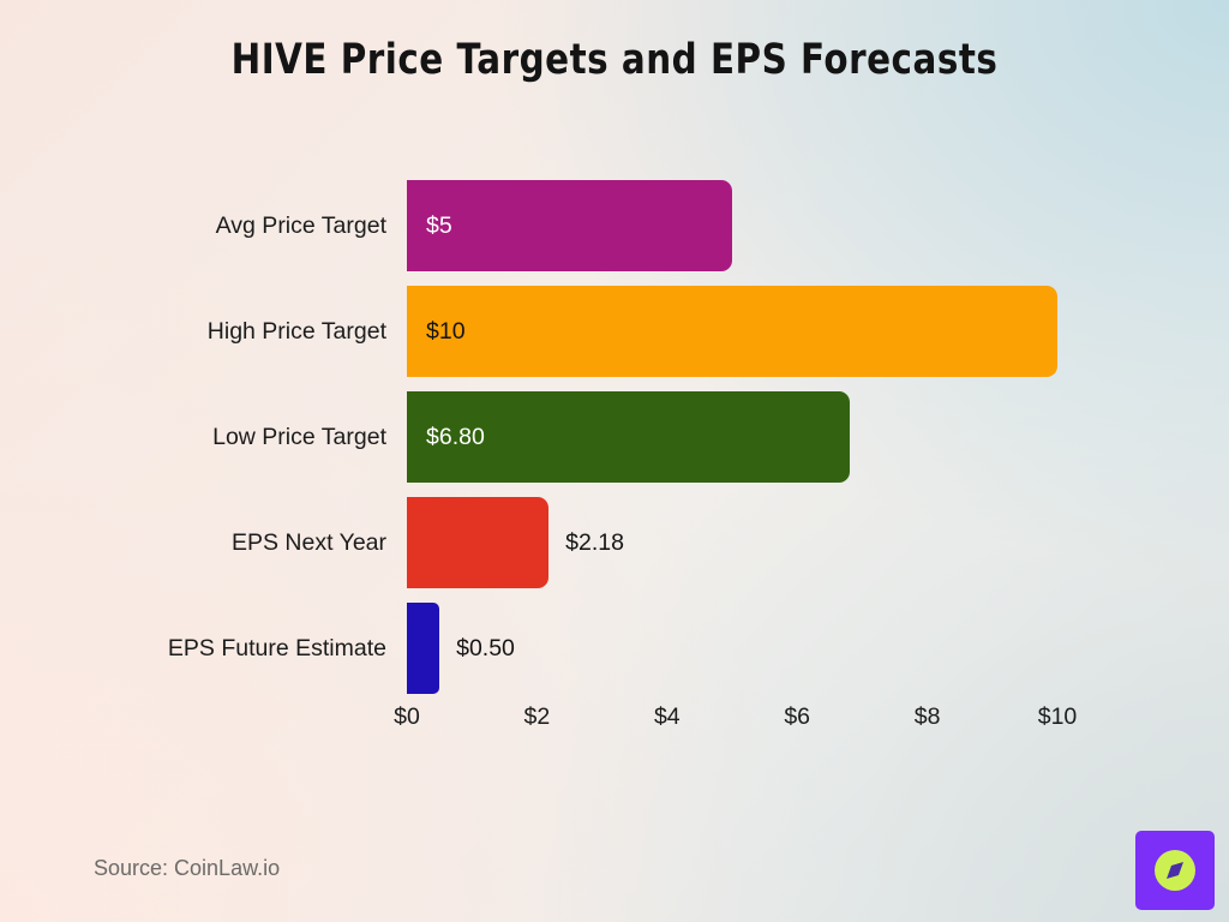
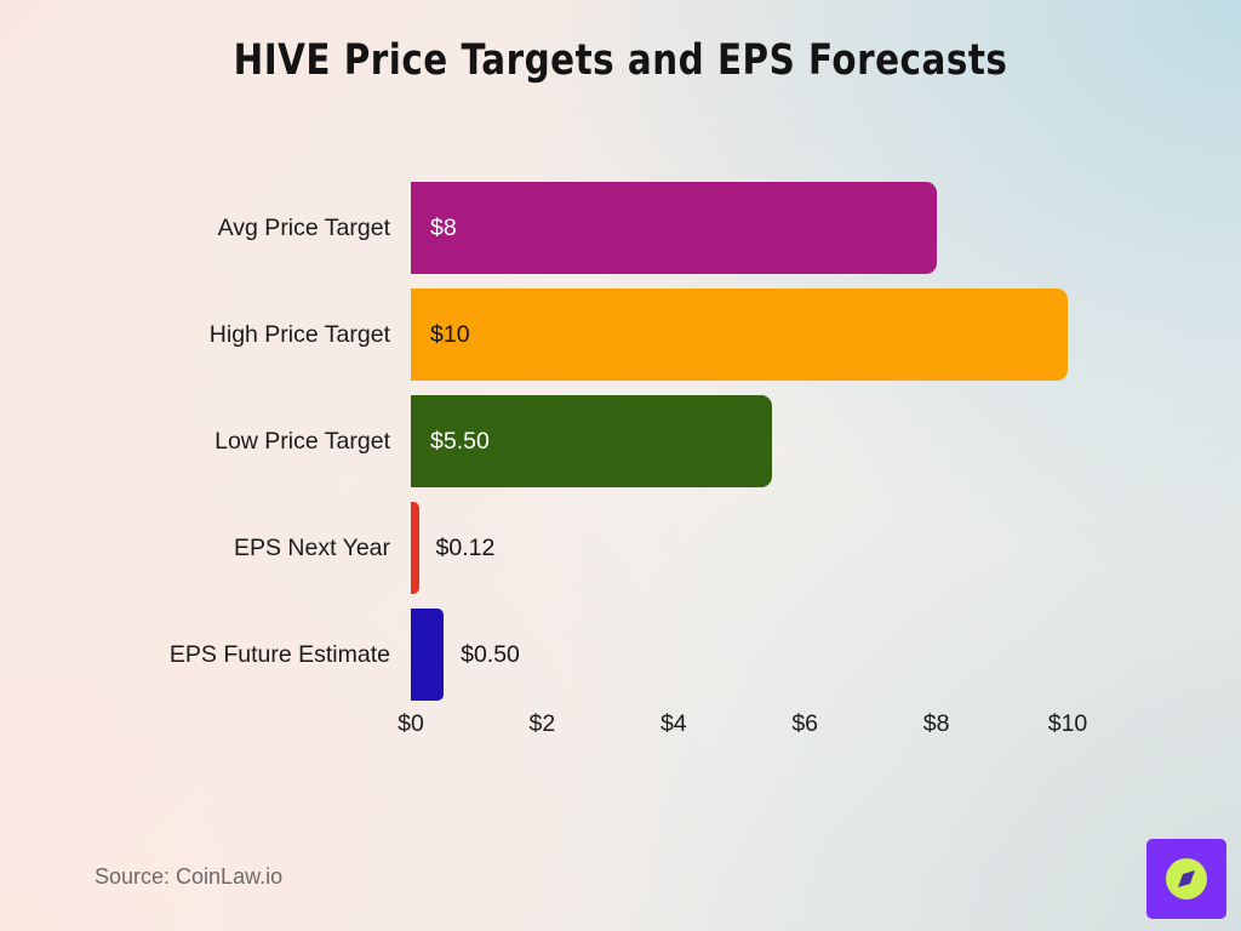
Avg Price Target: $5 -> $8
Low Price Target: $6.80 -> $5.50
EPS Next Year: $2.18 -> $0.12
